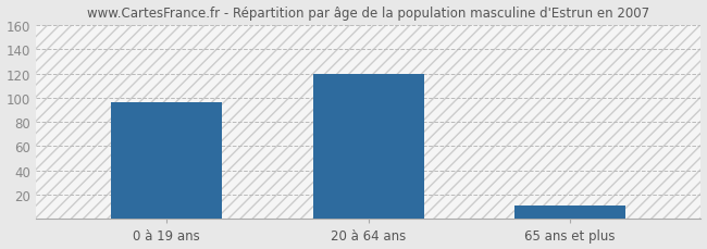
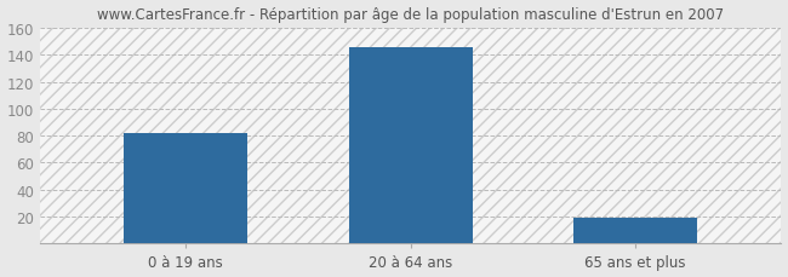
0 à 19 ans: 96 -> 82
20 à 64 ans: 120 -> 146
65 ans et plus: 11 -> 19
